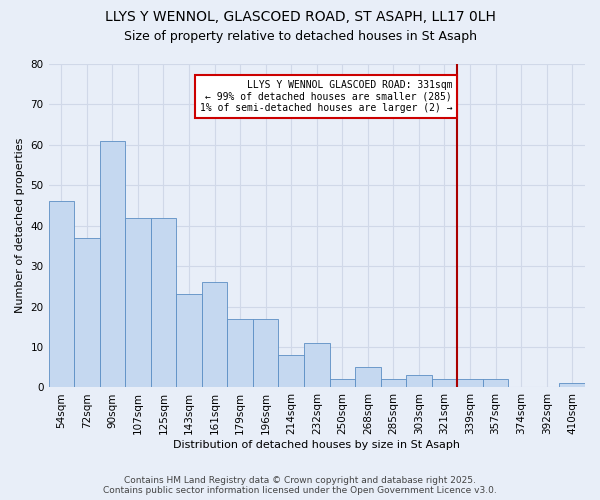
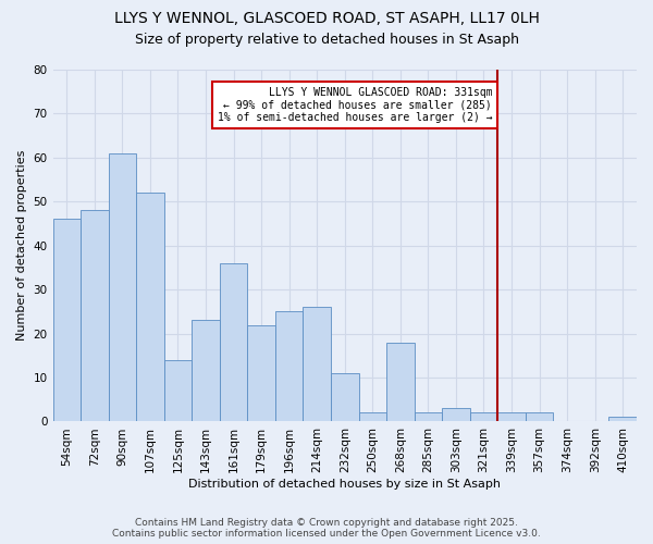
72sqm: 37 -> 48
107sqm: 42 -> 52
125sqm: 42 -> 14
161sqm: 26 -> 36
179sqm: 17 -> 22
196sqm: 17 -> 25
214sqm: 8 -> 26
268sqm: 5 -> 18
